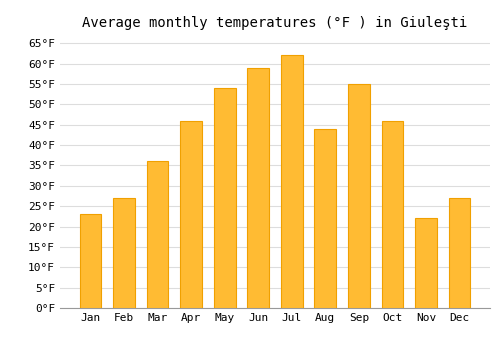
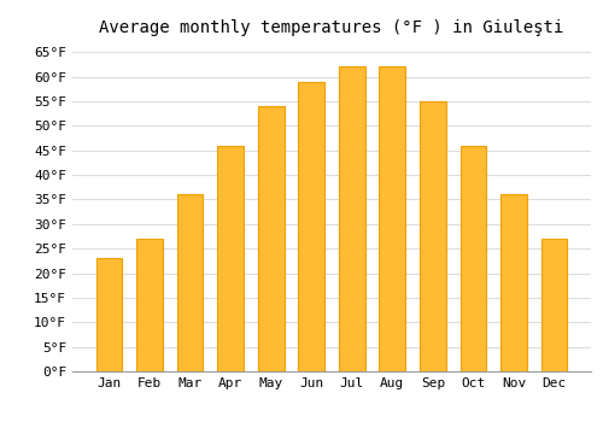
Aug: 44°F -> 62°F
Nov: 22°F -> 36°F
